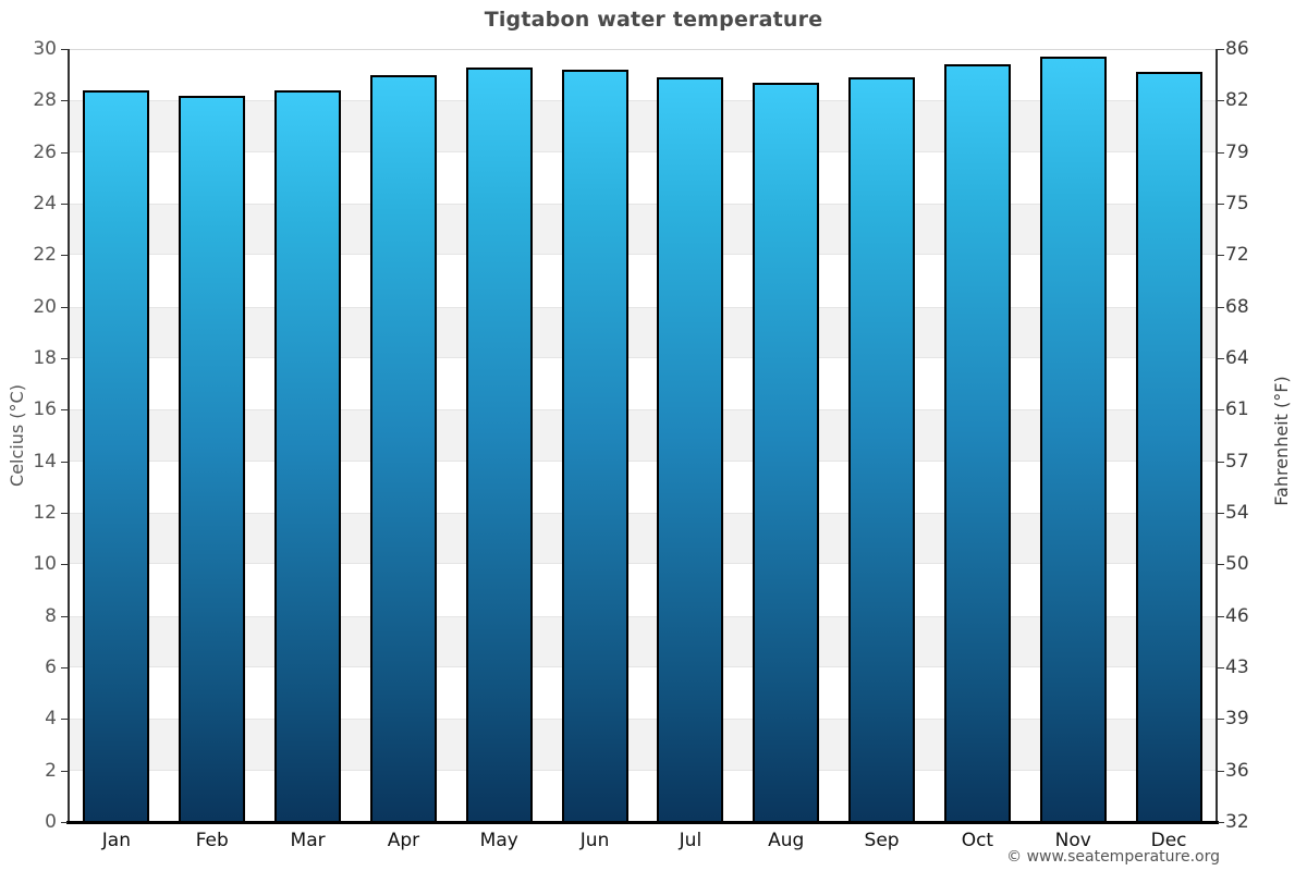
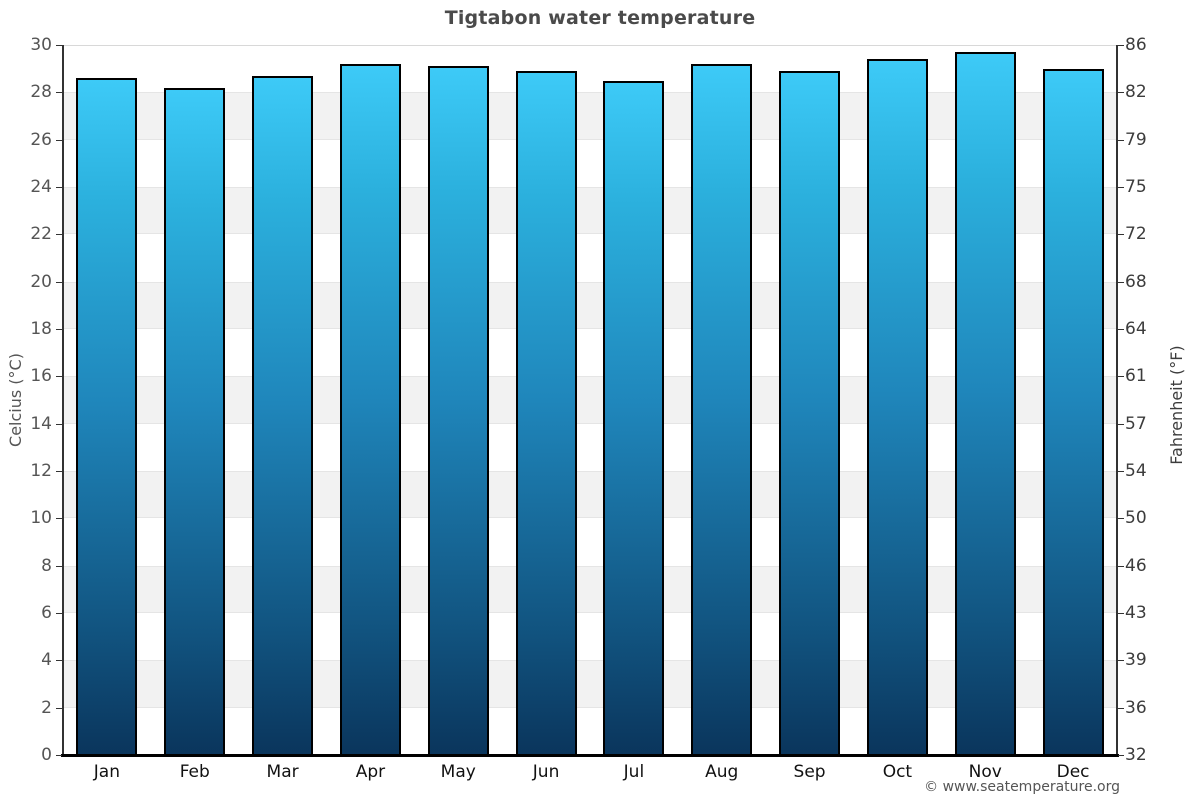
Jan: 28.4 -> 28.6
Mar: 28.4 -> 28.7
Apr: 29.0 -> 29.2
May: 29.3 -> 29.1
Jun: 29.2 -> 28.9
Jul: 28.9 -> 28.5
Aug: 28.7 -> 29.2
Dec: 29.1 -> 29.0
